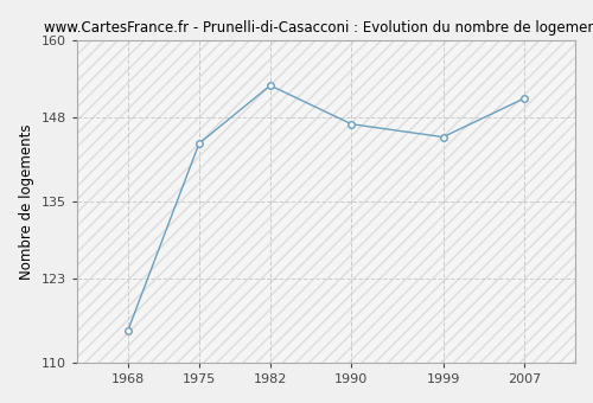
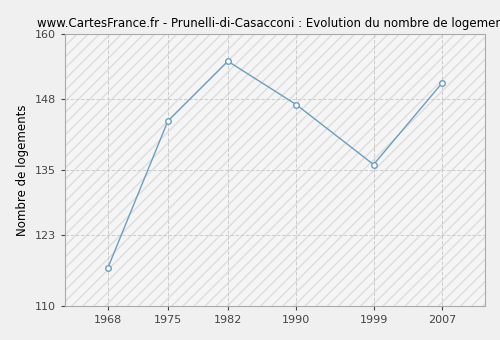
1968: 115 -> 117
1982: 153 -> 155
1999: 145 -> 136
